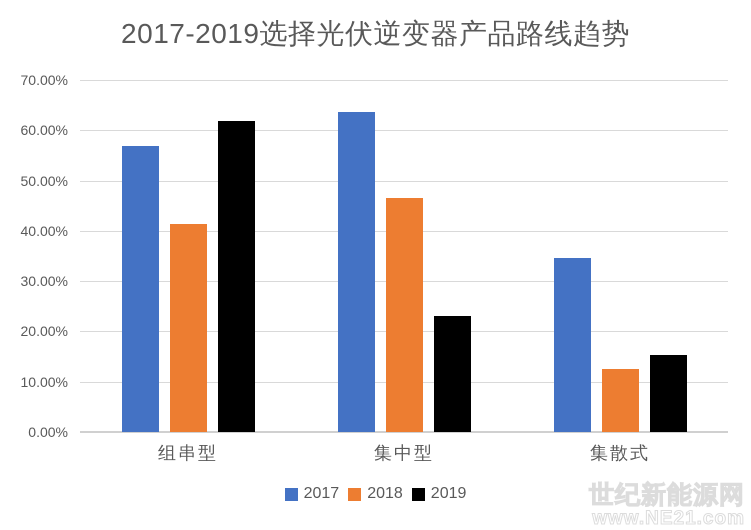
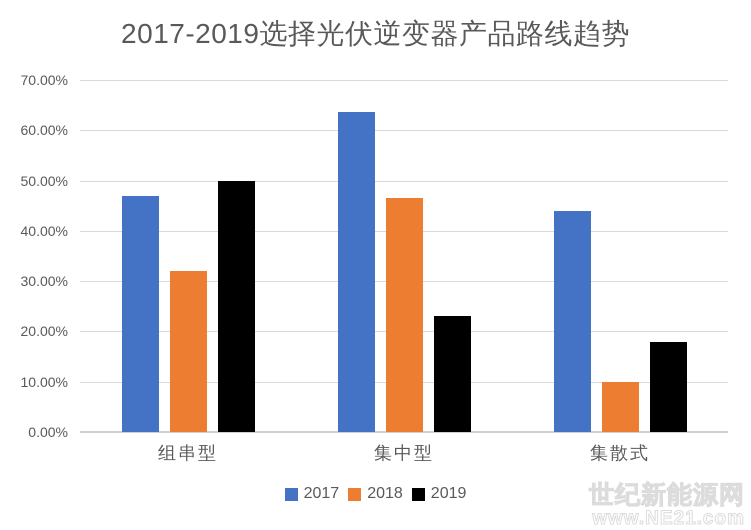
2017/组串型: 57% -> 47%
2018/组串型: 41% -> 32%
2019/组串型: 62% -> 50%
2017/集散式: 35% -> 44%
2018/集散式: 12% -> 10%
2019/集散式: 15% -> 18%
